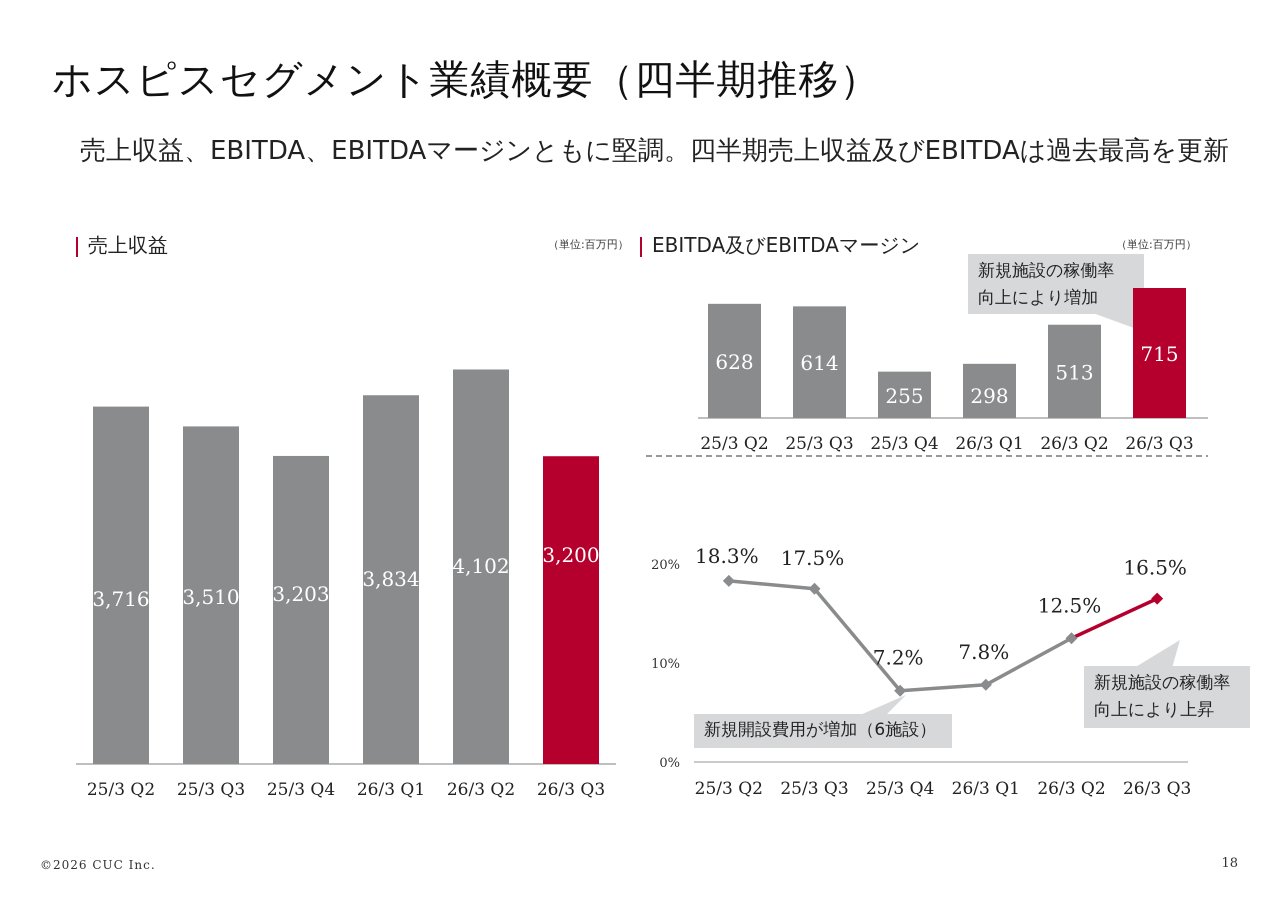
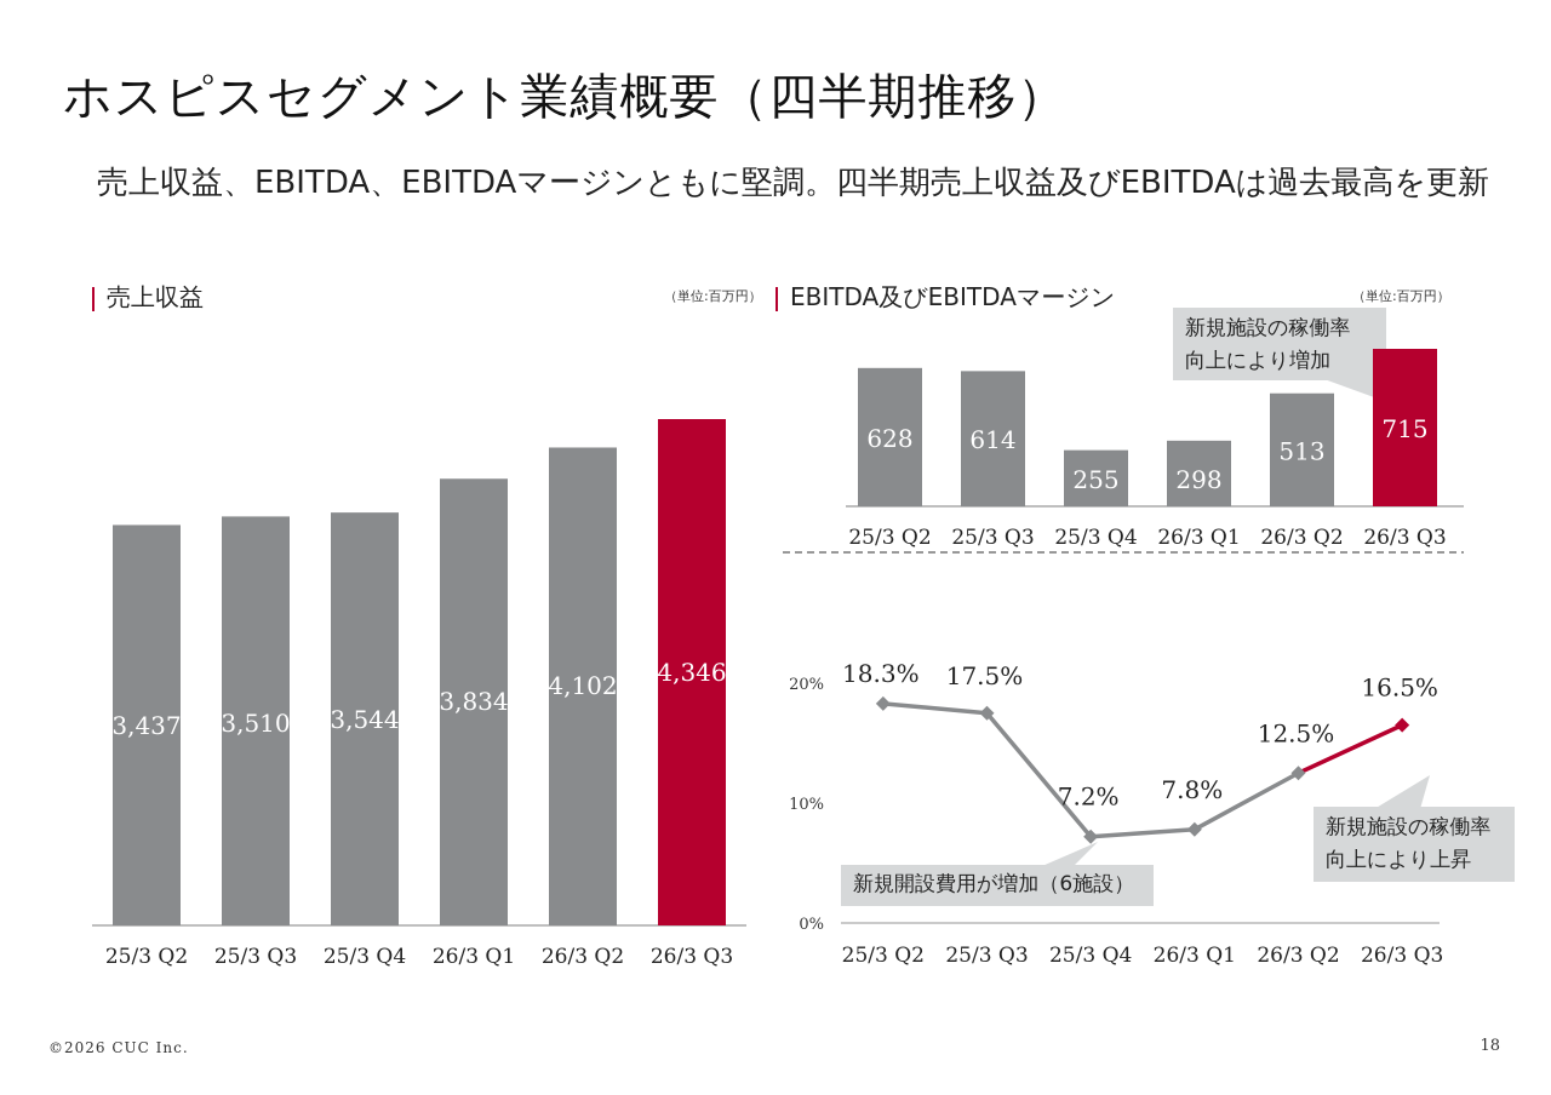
売上収益/25/3 Q2: 3,716 -> 3,437
売上収益/25/3 Q4: 3,203 -> 3,544
売上収益/26/3 Q3: 3,200 -> 4,346
